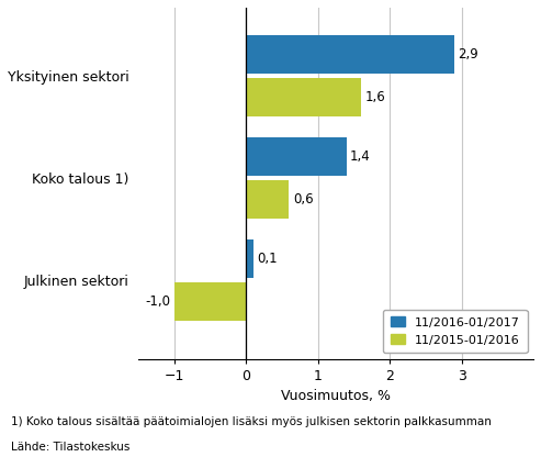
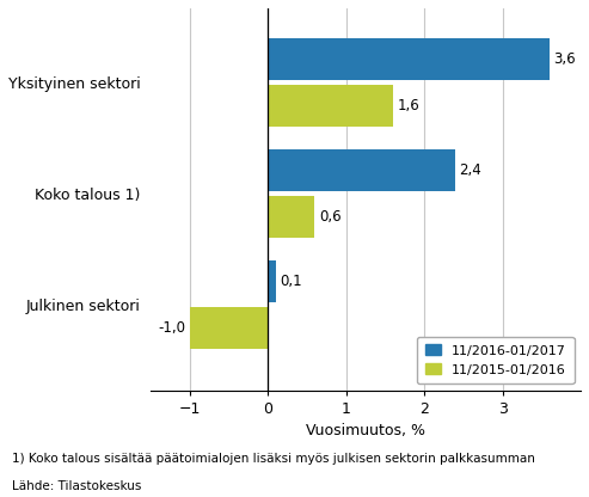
11/2016-01/2017/Yksityinen sektori: 2,9 -> 3,6
11/2016-01/2017/Koko talous 1): 1,4 -> 2,4
